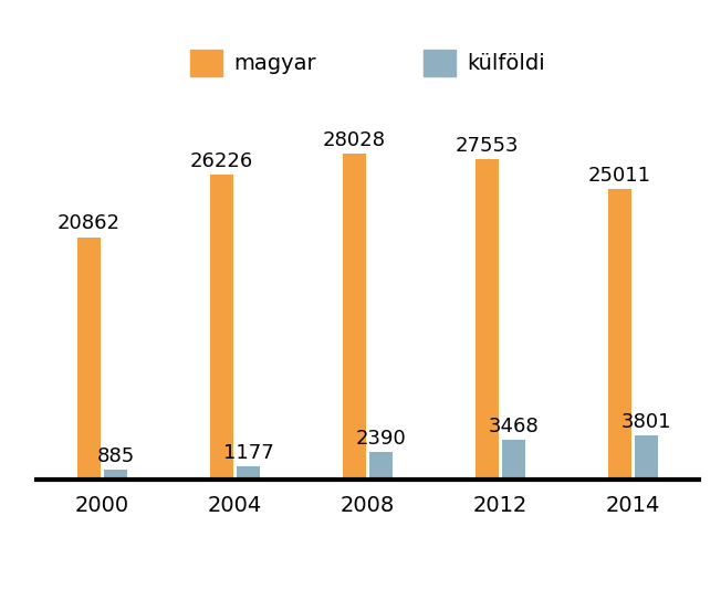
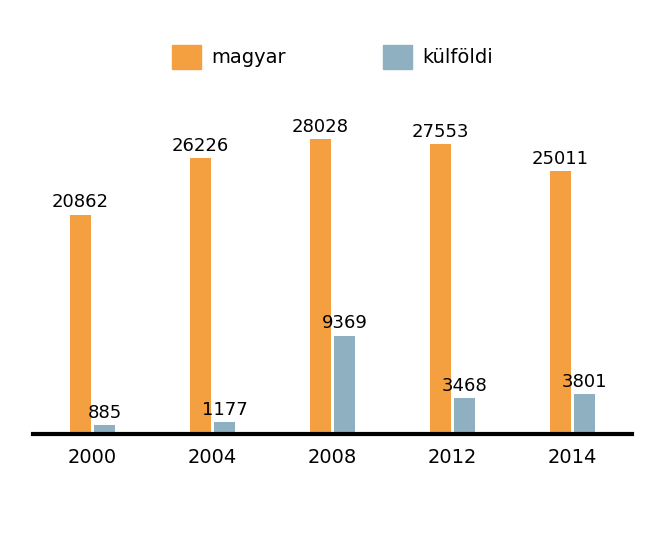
külföldi/2008: 2390 -> 9369
